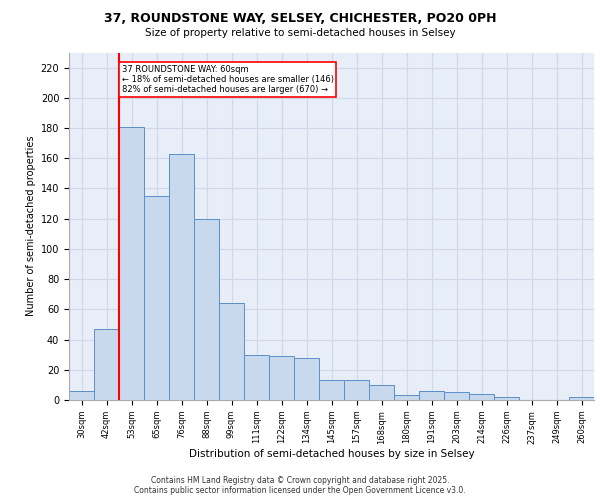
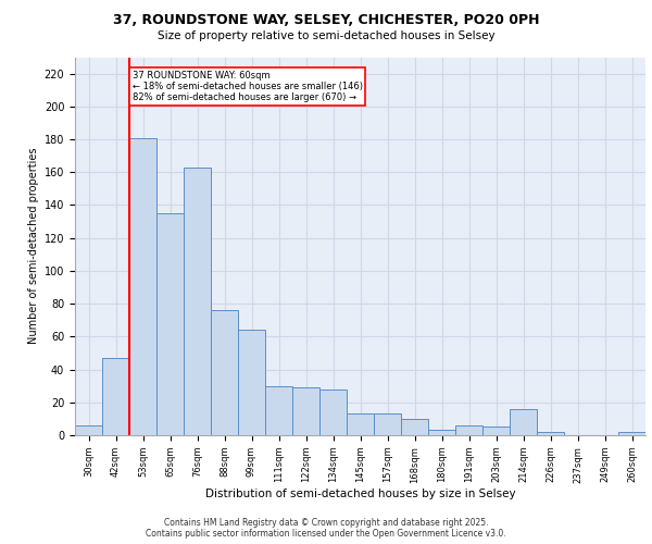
88sqm: 120 -> 76
214sqm: 4 -> 16
